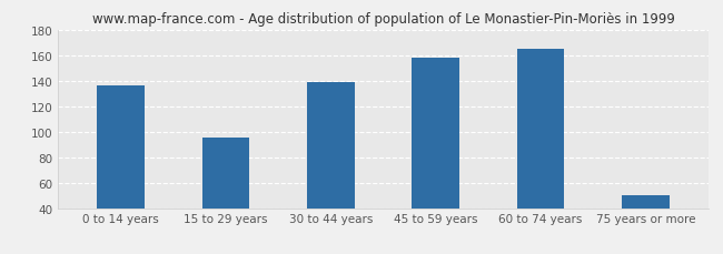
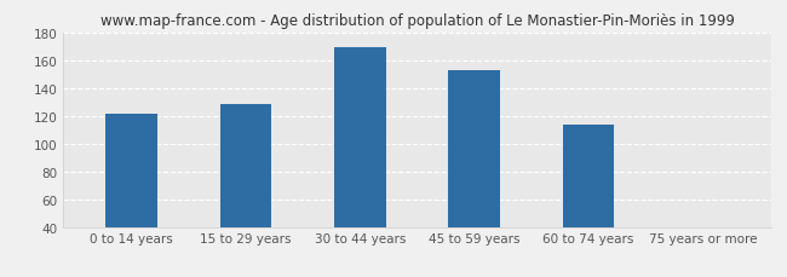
0 to 14 years: 136 -> 121
15 to 29 years: 95 -> 128
30 to 44 years: 139 -> 169
45 to 59 years: 158 -> 153
60 to 74 years: 165 -> 114
75 years or more: 50 -> 40
